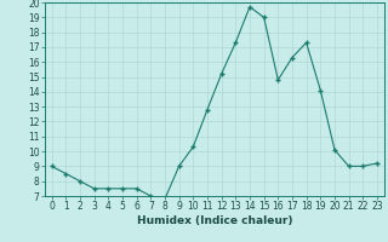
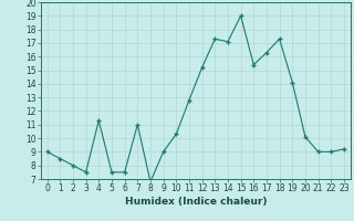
4: 7.5 -> 11.3
7: 7.0 -> 11.0
14: 19.7 -> 17.1
16: 14.8 -> 15.4
